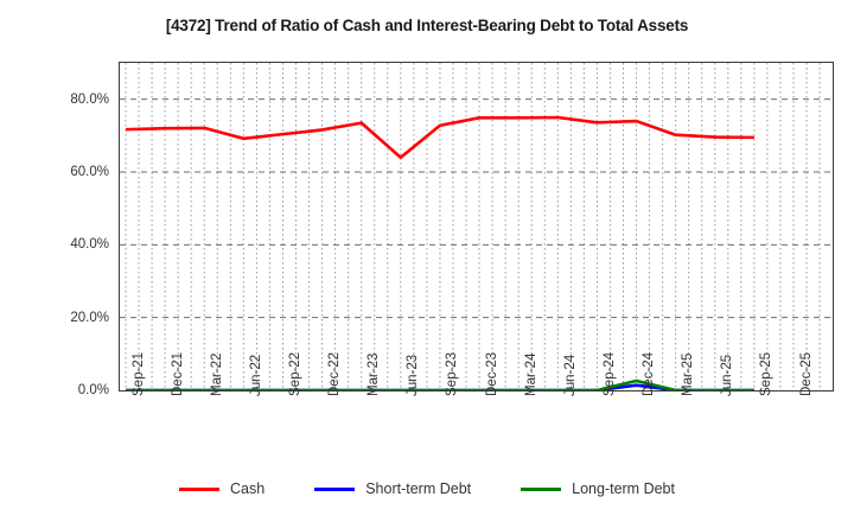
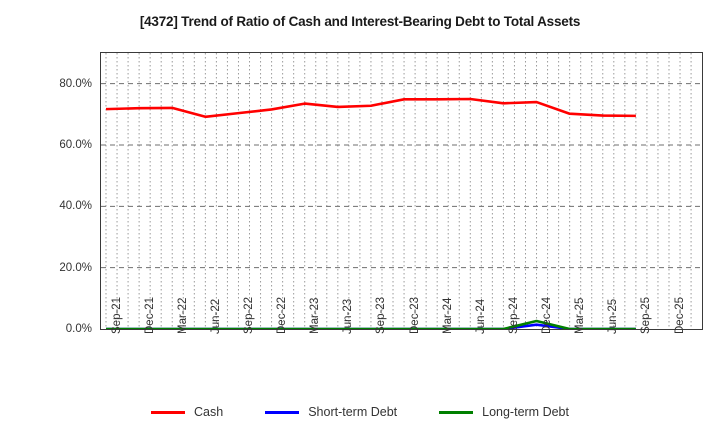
Cash/Jun-23: 64% -> 72%
